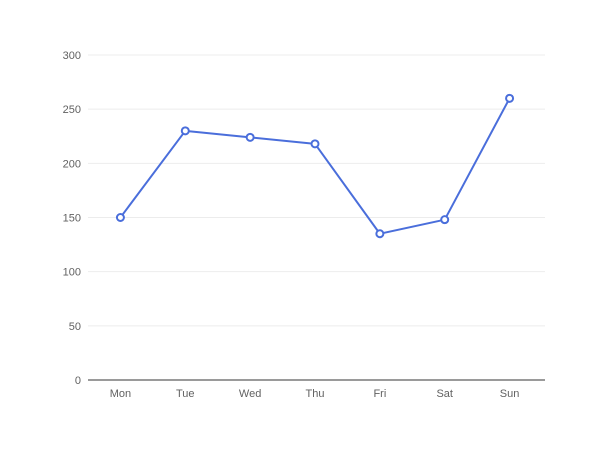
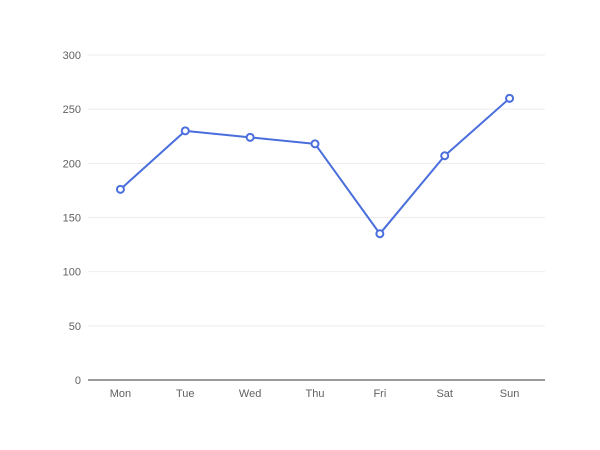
Mon: 150 -> 176
Sat: 148 -> 207
